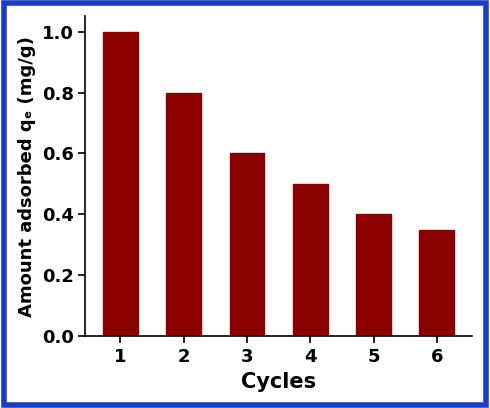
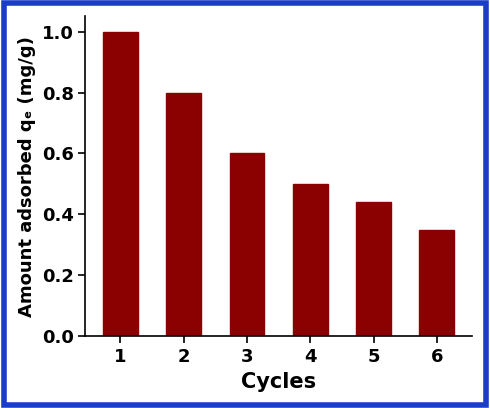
5: 0.40 -> 0.44
